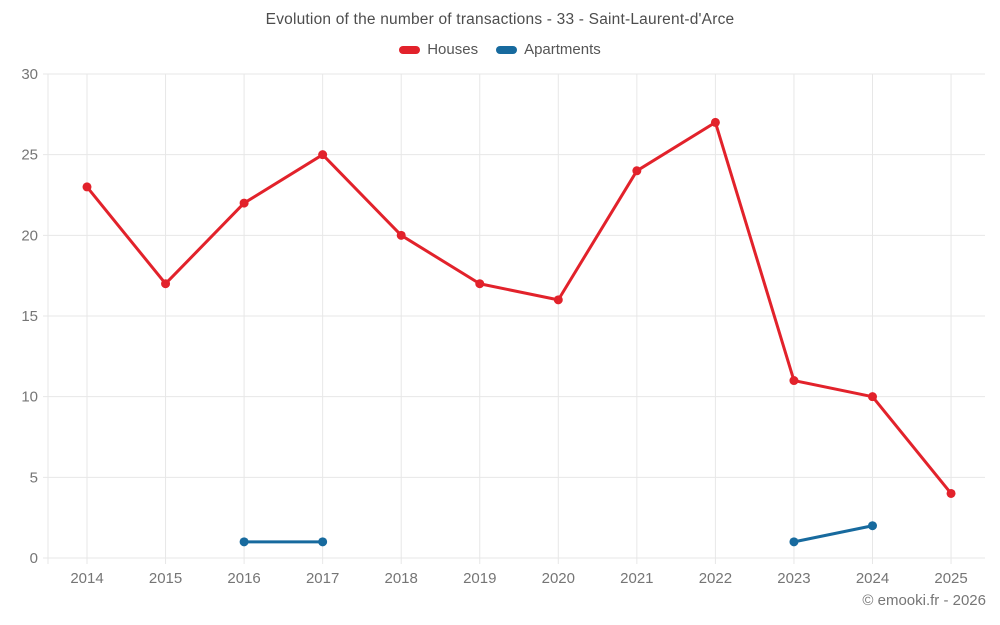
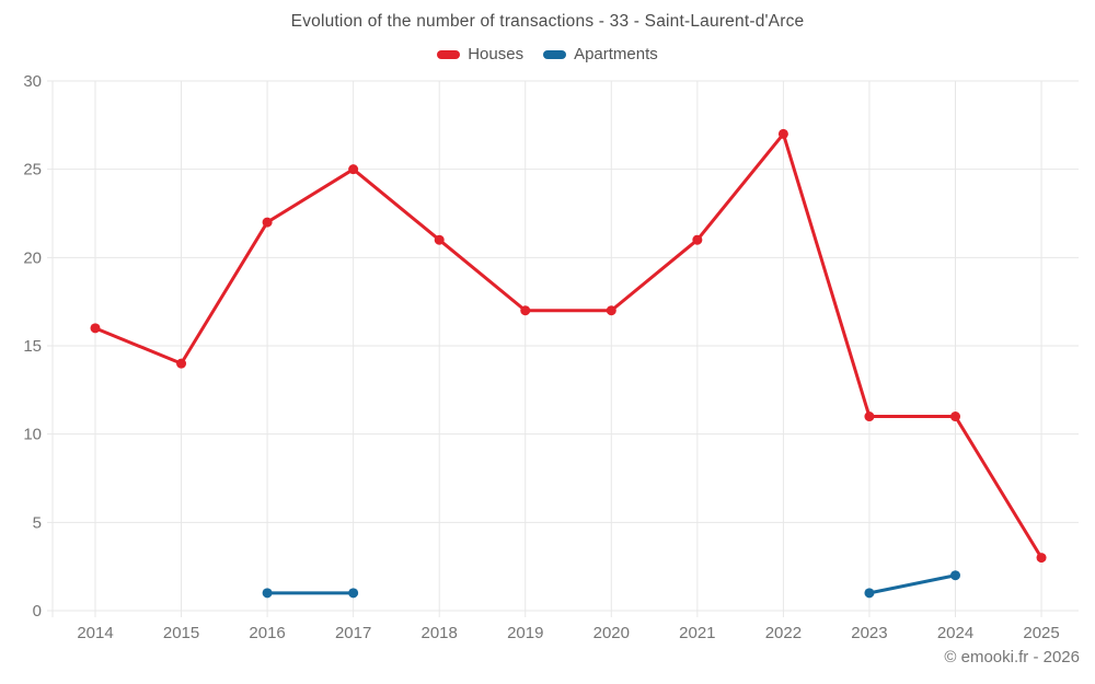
Houses/2014: 23 -> 16
Houses/2015: 17 -> 14
Houses/2018: 20 -> 21
Houses/2020: 16 -> 17
Houses/2021: 24 -> 21
Houses/2024: 10 -> 11
Houses/2025: 4 -> 3
